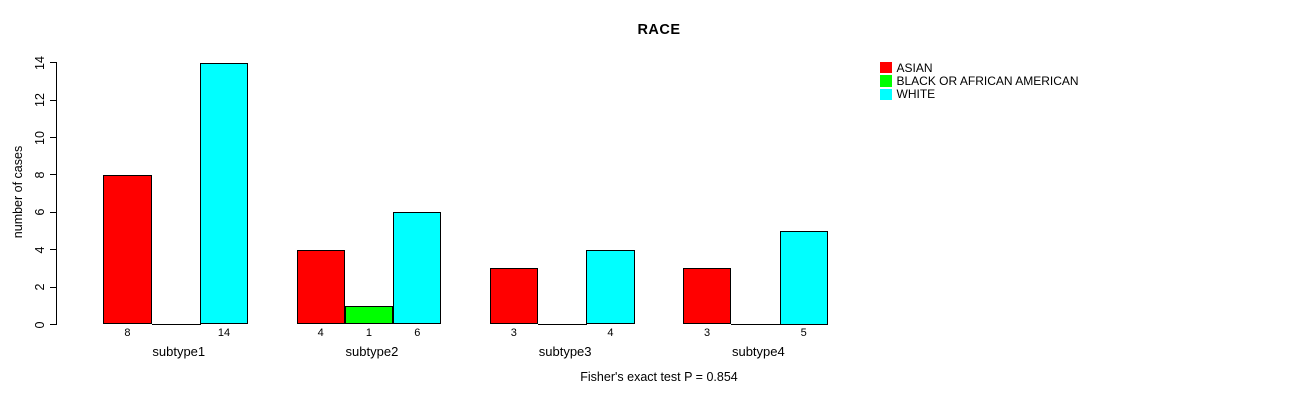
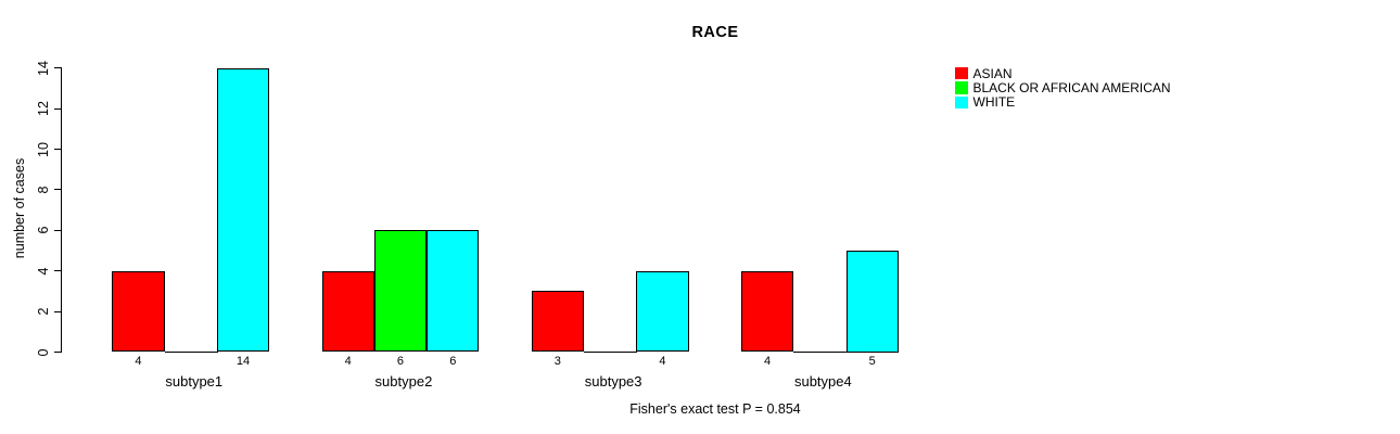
ASIAN/subtype1: 8 -> 4
BLACK OR AFRICAN AMERICAN/subtype2: 1 -> 6
ASIAN/subtype4: 3 -> 4
